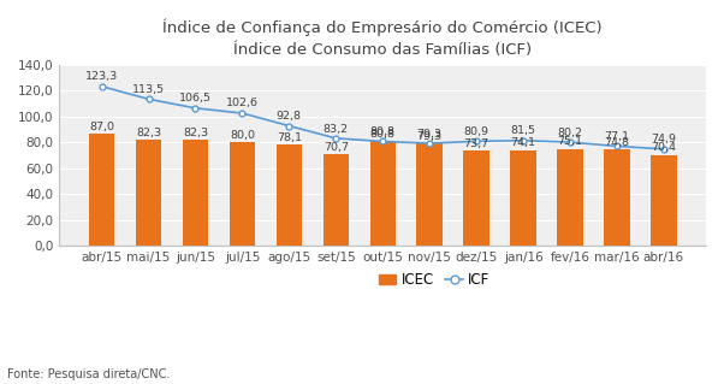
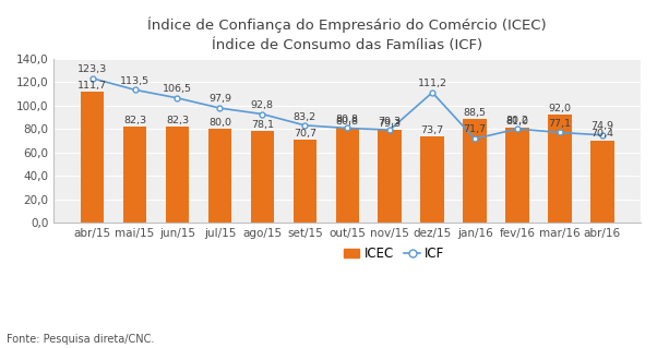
ICEC/abr/15: 87,0 -> 111,7
ICF/jul/15: 102,6 -> 97,9
ICF/dez/15: 80,9 -> 111,2
ICEC/jan/16: 74,1 -> 88,5
ICF/jan/16: 81,5 -> 71,7
ICEC/fev/16: 75 -> 81
ICEC/mar/16: 75 -> 92
